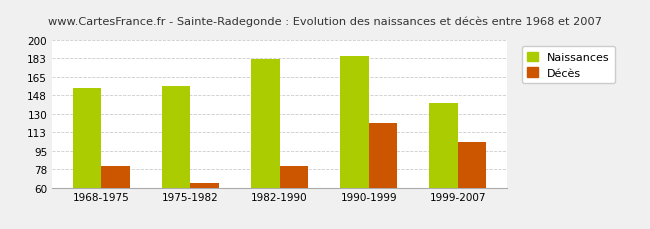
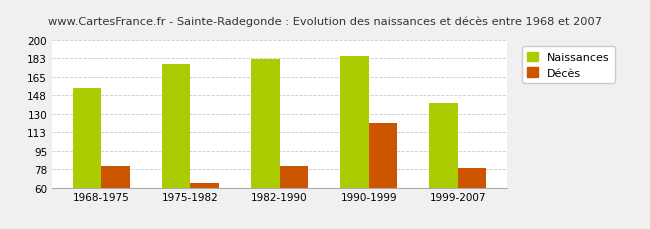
Naissances/1975-1982: 157 -> 178
Décès/1999-2007: 103 -> 79
